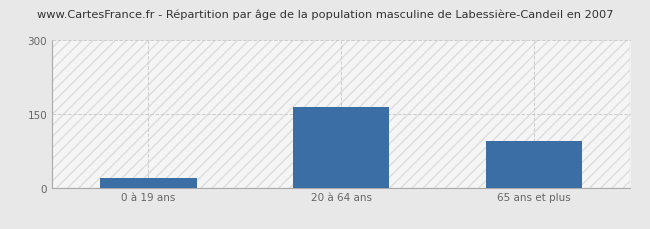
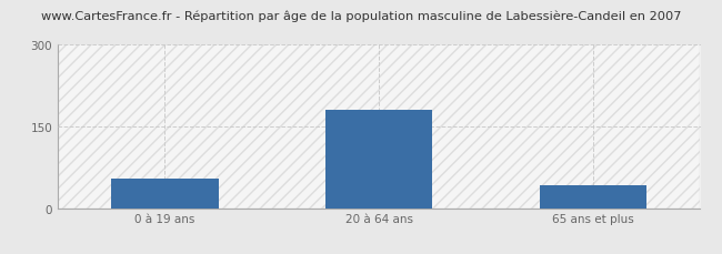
0 à 19 ans: 20 -> 55
20 à 64 ans: 165 -> 181
65 ans et plus: 95 -> 42
